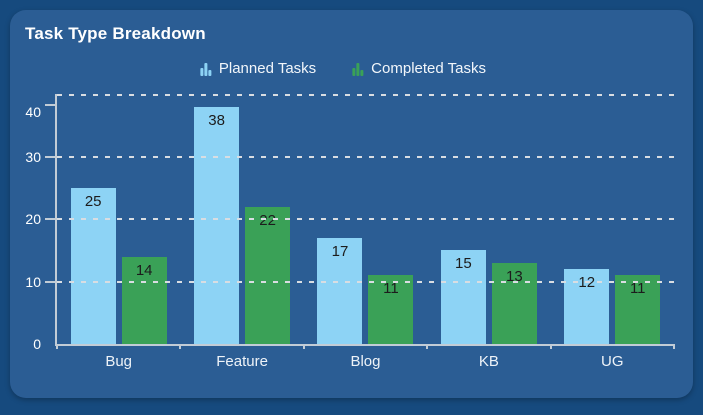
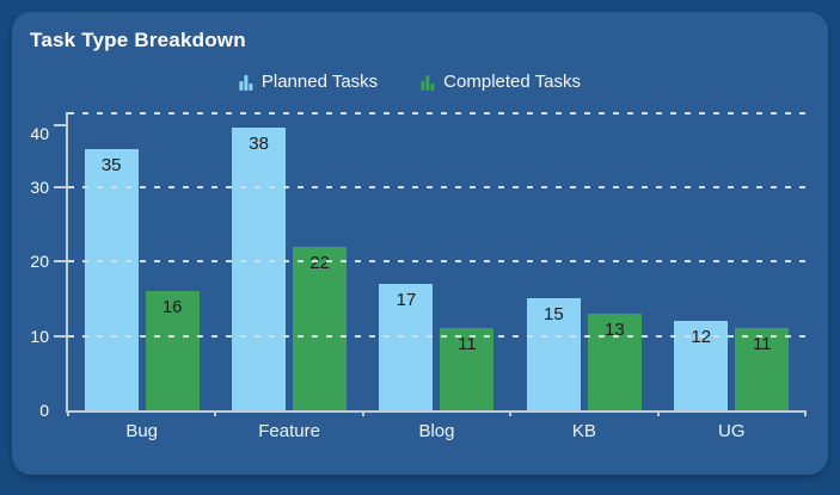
Planned Tasks/Bug: 25 -> 35
Completed Tasks/Bug: 14 -> 16
